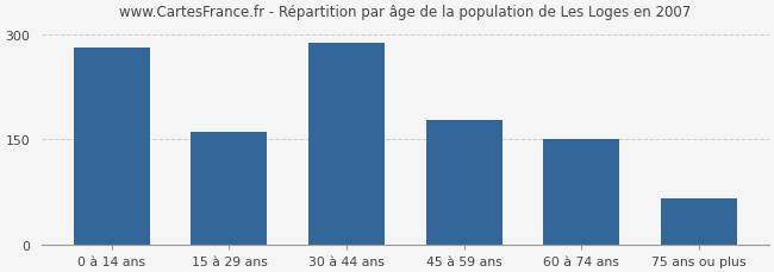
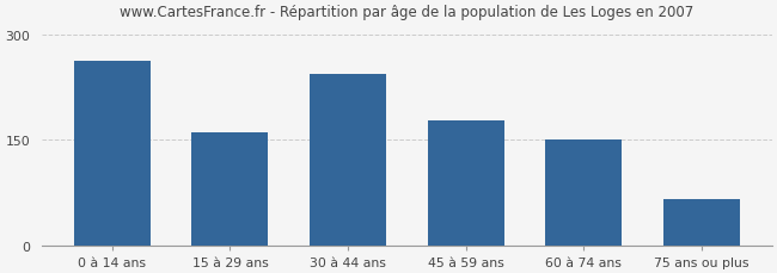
0 à 14 ans: 280 -> 262
30 à 44 ans: 287 -> 244
